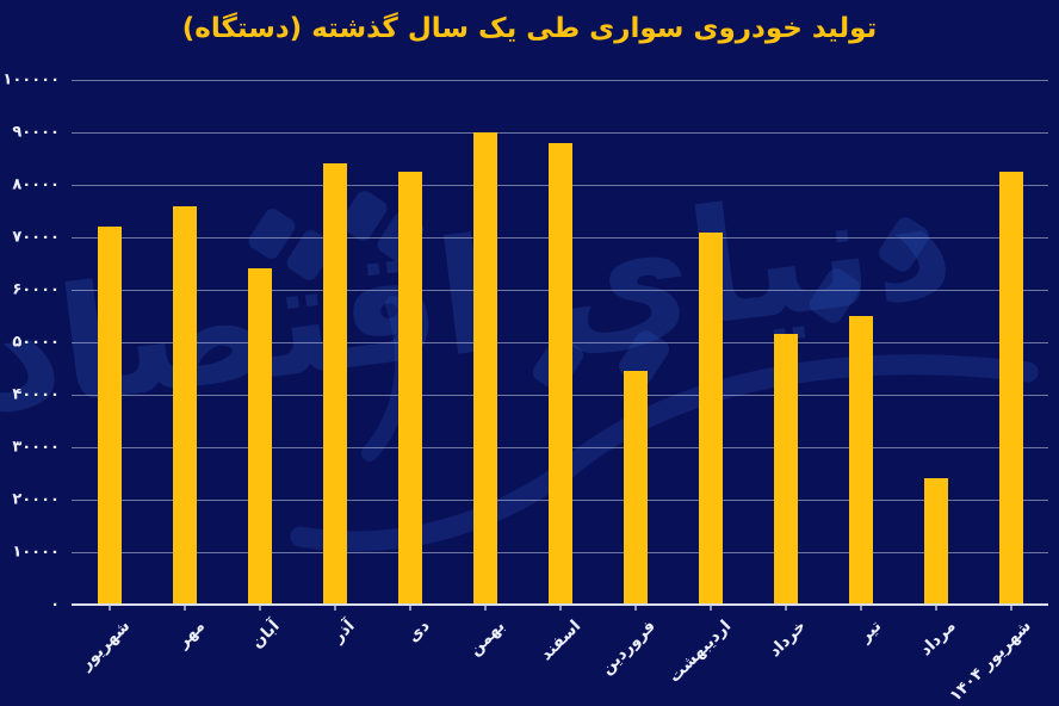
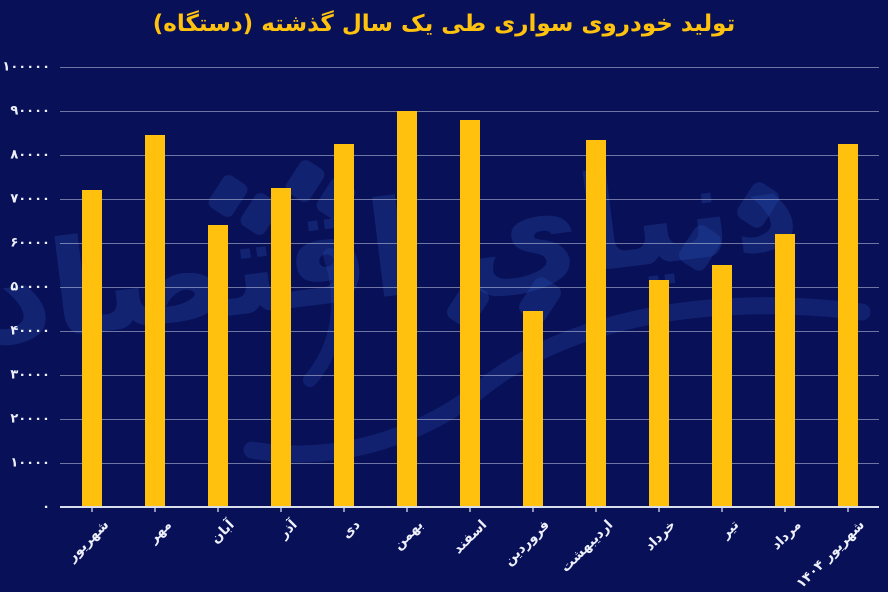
مهر: 76000 -> 84000
آذر: 84000 -> 72000
اردیبهشت: 71000 -> 84000
مرداد: 24000 -> 62000
